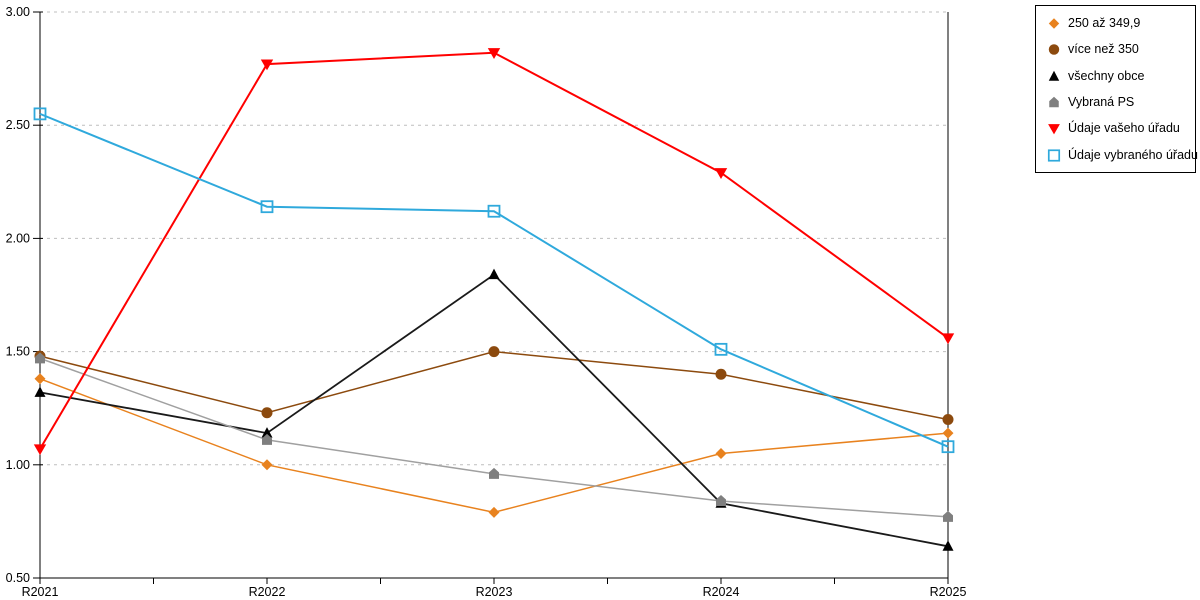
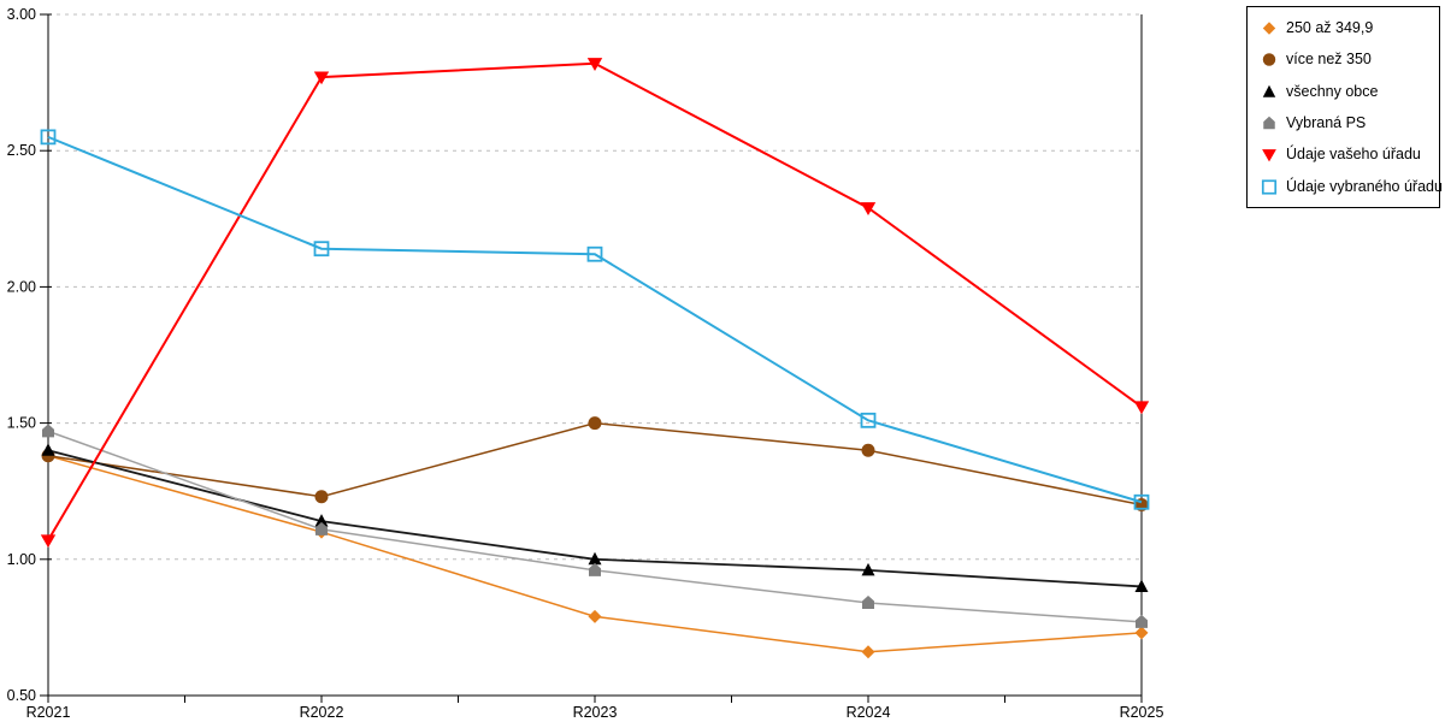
více než 350/R2021: 1.48 -> 1.38
všechny obce/R2021: 1.32 -> 1.40
250 až 349,9/R2022: 1.00 -> 1.10
všechny obce/R2023: 1.84 -> 1.00
250 až 349,9/R2024: 1.05 -> 0.66
všechny obce/R2024: 0.83 -> 0.96
250 až 349,9/R2025: 1.14 -> 0.73
všechny obce/R2025: 0.64 -> 0.90
Údaje vybraného úřadu/R2025: 1.08 -> 1.21
